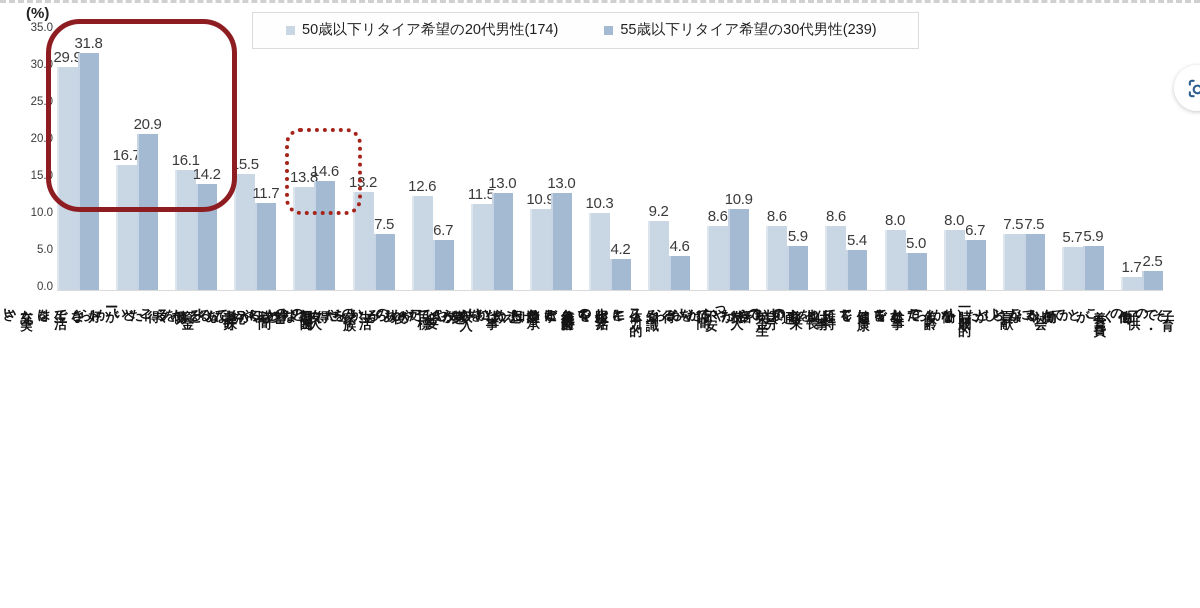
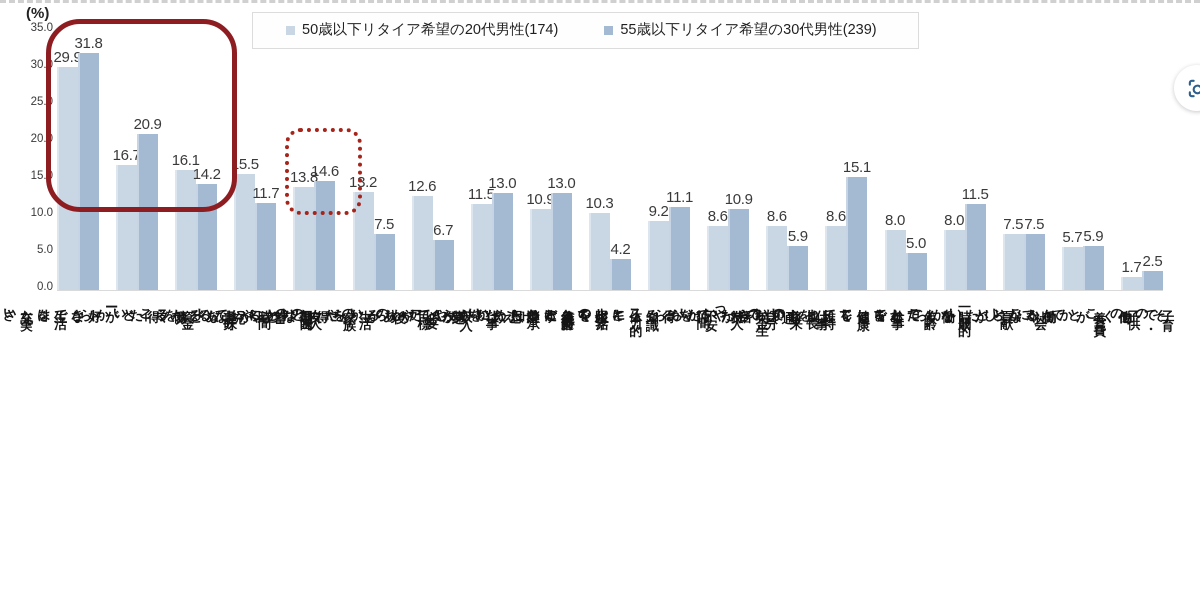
55歳以下リタイア希望の30代男性(239)/仕事を通じて友人や仲間を 得ることができるから: 4.6 -> 11.1
55歳以下リタイア希望の30代男性(239)/働くことで健康を維持 したいから: 5.4 -> 15.1
55歳以下リタイア希望の30代男性(239)/働くことが一般的な年齢だから: 6.7 -> 11.5
